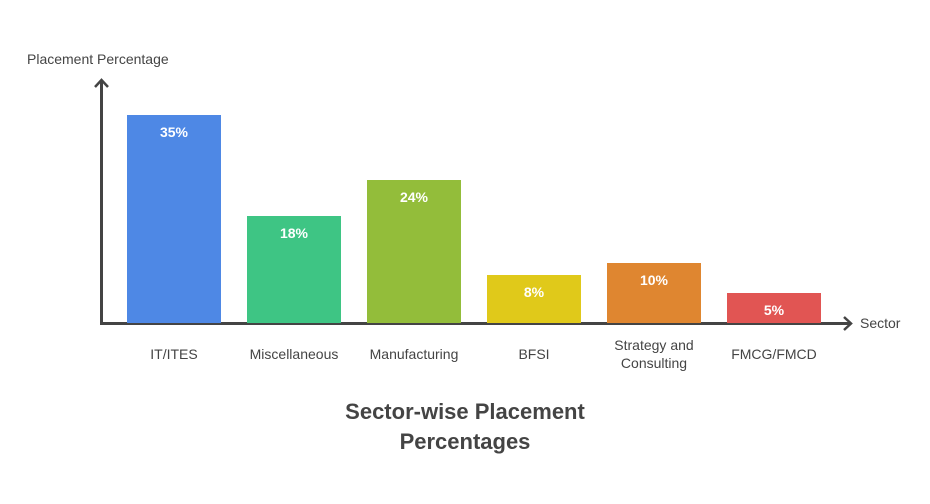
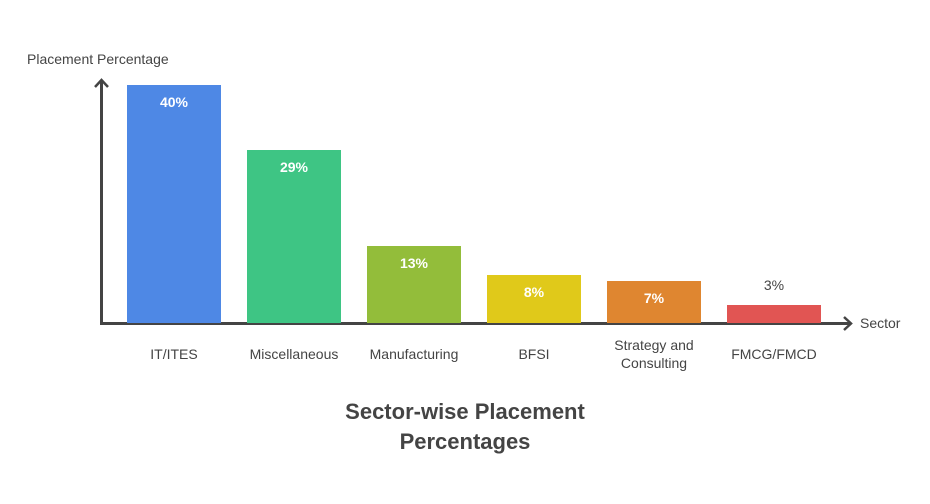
IT/ITES: 35% -> 40%
Miscellaneous: 18% -> 29%
Manufacturing: 24% -> 13%
Strategy and Consulting: 10% -> 7%
FMCG/FMCD: 5% -> 3%
